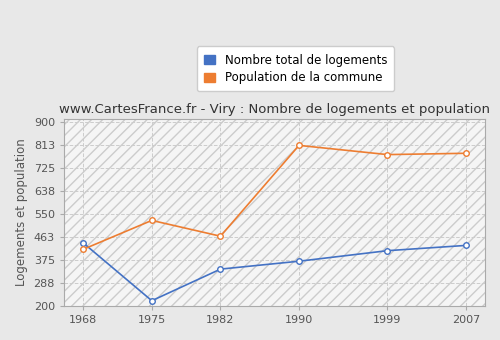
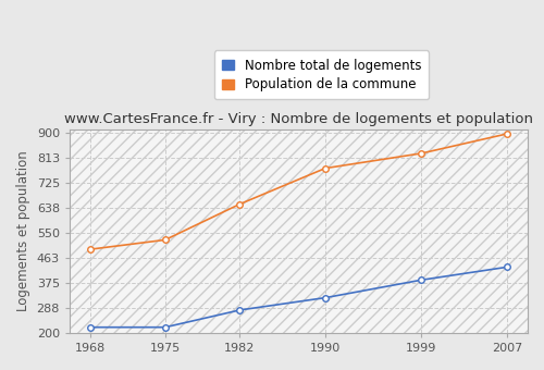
Nombre total de logements/1968: 440 -> 220
Population de la commune/1968: 415 -> 492
Nombre total de logements/1982: 340 -> 280
Population de la commune/1982: 465 -> 650
Nombre total de logements/1990: 370 -> 323
Population de la commune/1990: 810 -> 775
Nombre total de logements/1999: 410 -> 385
Population de la commune/1999: 775 -> 827
Population de la commune/2007: 780 -> 895
